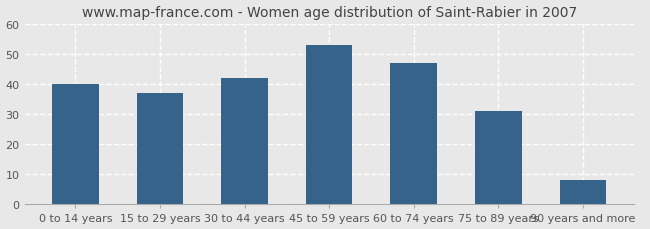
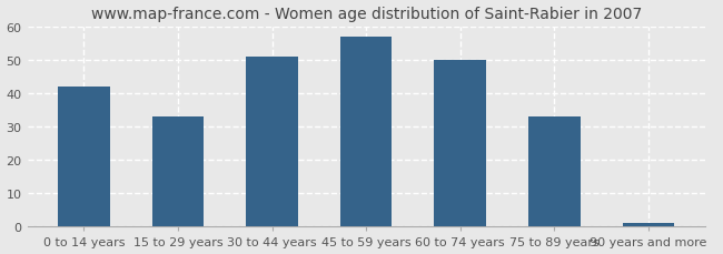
0 to 14 years: 40 -> 42
15 to 29 years: 37 -> 33
30 to 44 years: 42 -> 51
45 to 59 years: 53 -> 57
60 to 74 years: 47 -> 50
75 to 89 years: 31 -> 33
90 years and more: 8 -> 1
